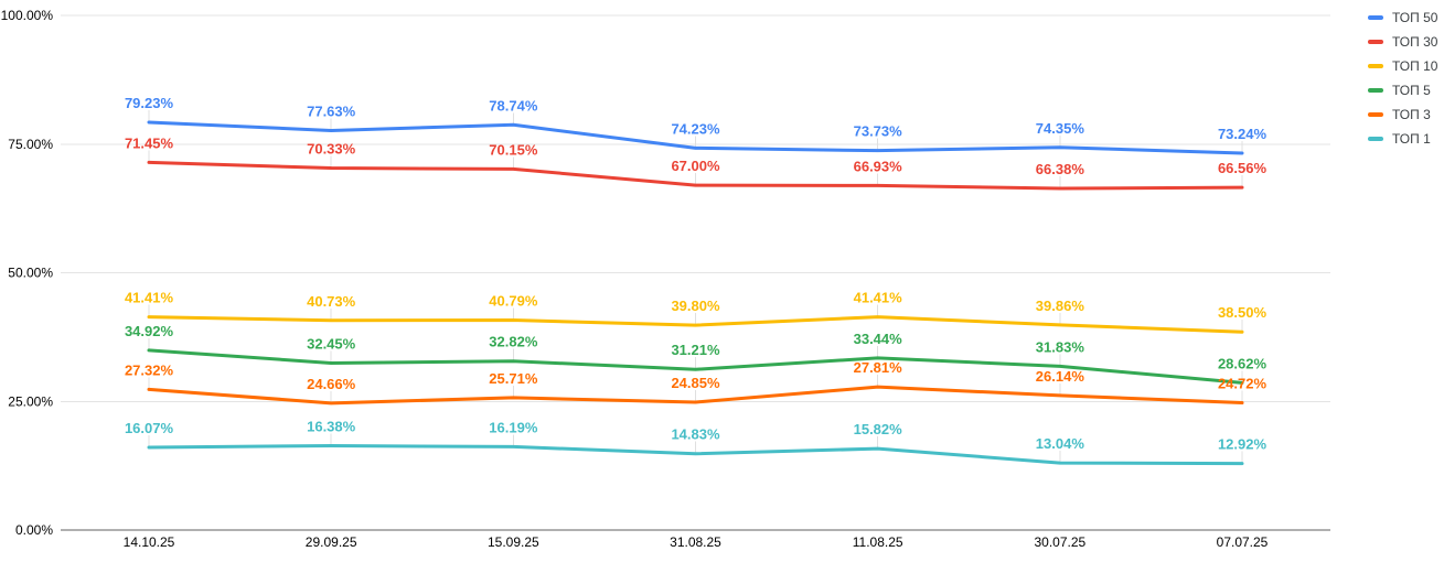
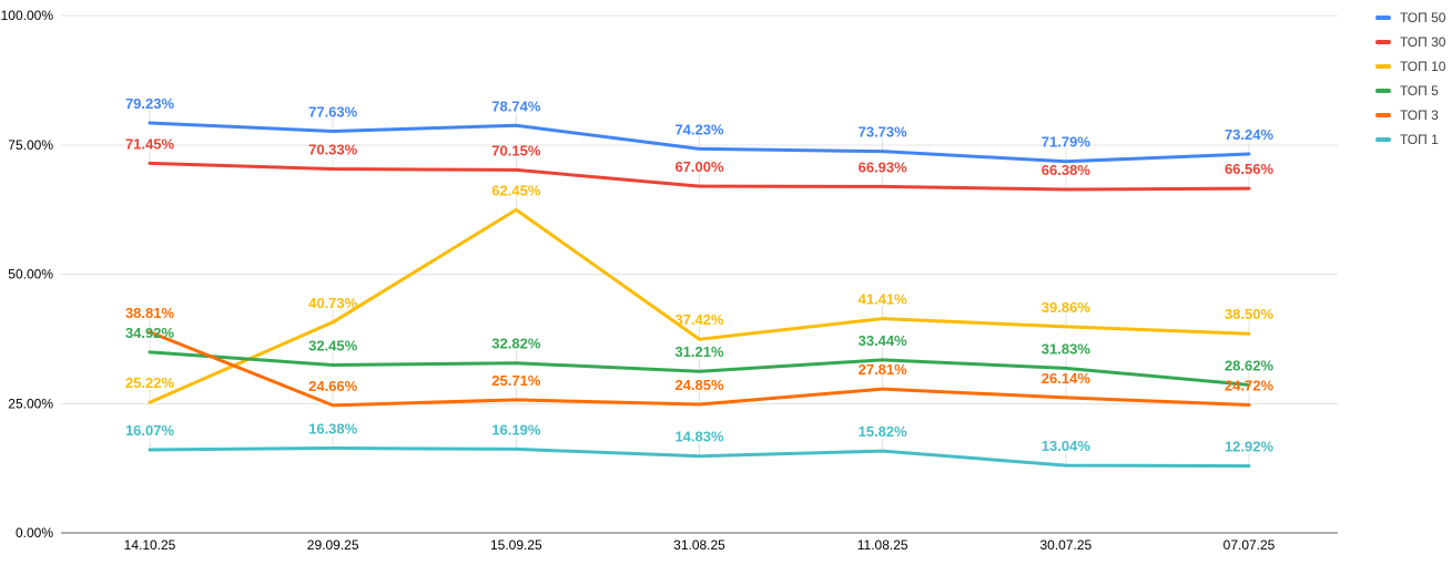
ТОП 10/14.10.25: 41.41% -> 25.22%
ТОП 3/14.10.25: 27.32% -> 38.81%
ТОП 10/15.09.25: 40.79% -> 62.45%
ТОП 10/31.08.25: 39.80% -> 37.42%
ТОП 50/30.07.25: 74.35% -> 71.79%
